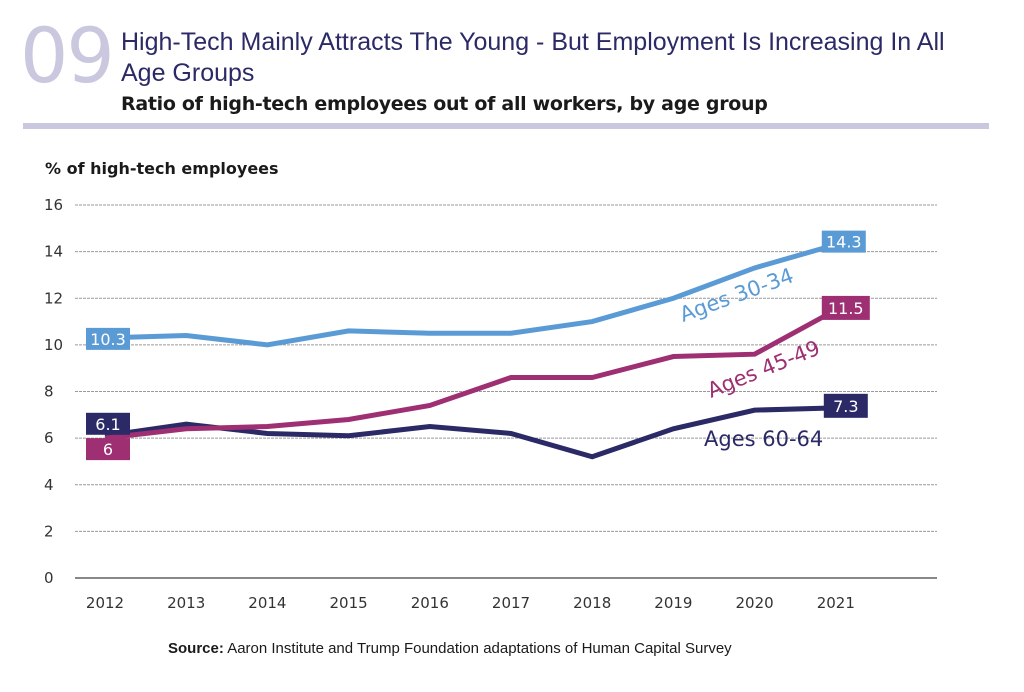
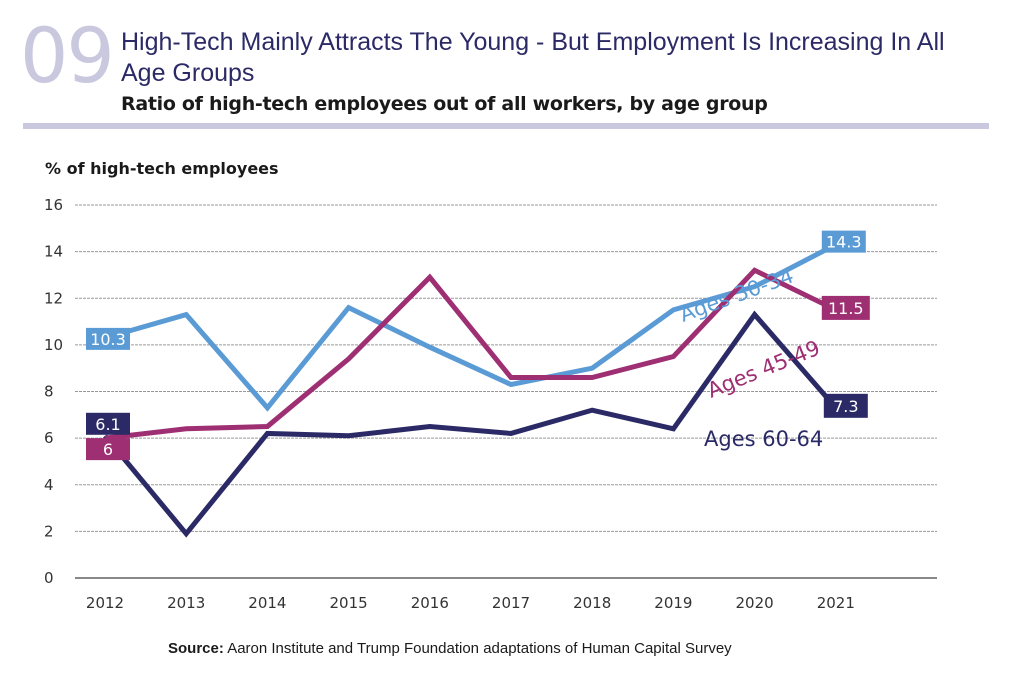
Ages 30-34/2013: 10.4 -> 11.3
Ages 60-64/2013: 6.6 -> 1.9
Ages 30-34/2014: 10.0 -> 7.3
Ages 30-34/2015: 10.6 -> 11.6
Ages 45-49/2015: 6.8 -> 9.4
Ages 30-34/2016: 10.5 -> 9.9
Ages 45-49/2016: 7.4 -> 12.9
Ages 30-34/2017: 10.5 -> 8.3
Ages 30-34/2018: 11.0 -> 9.0
Ages 60-64/2018: 5.2 -> 7.2
Ages 30-34/2019: 12.0 -> 11.5
Ages 30-34/2020: 13.3 -> 12.5
Ages 45-49/2020: 9.6 -> 13.2
Ages 60-64/2020: 7.2 -> 11.3
